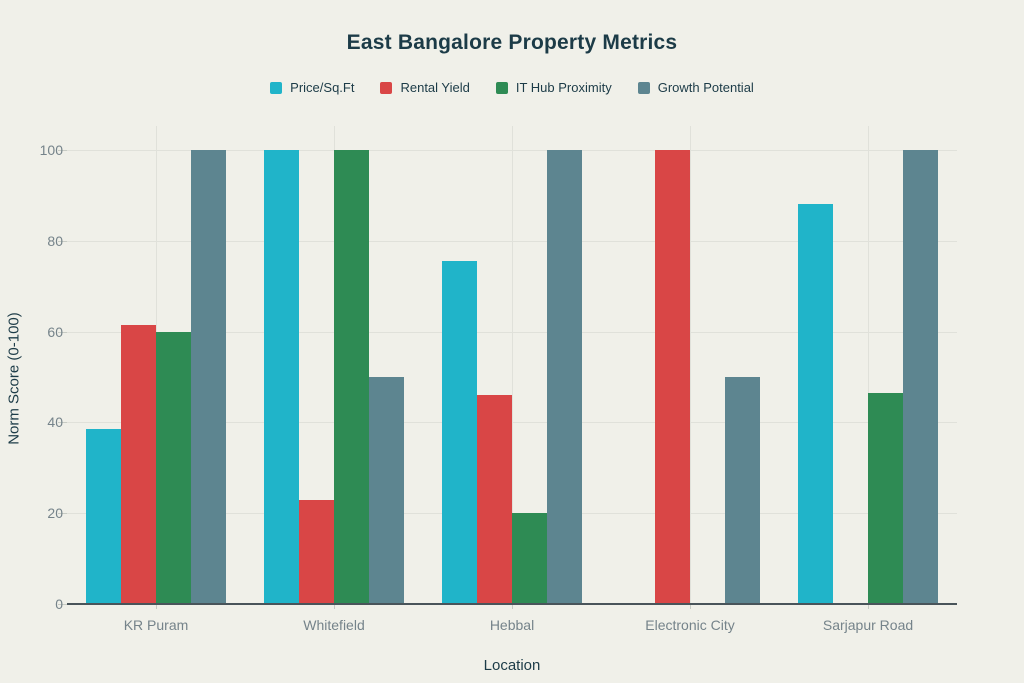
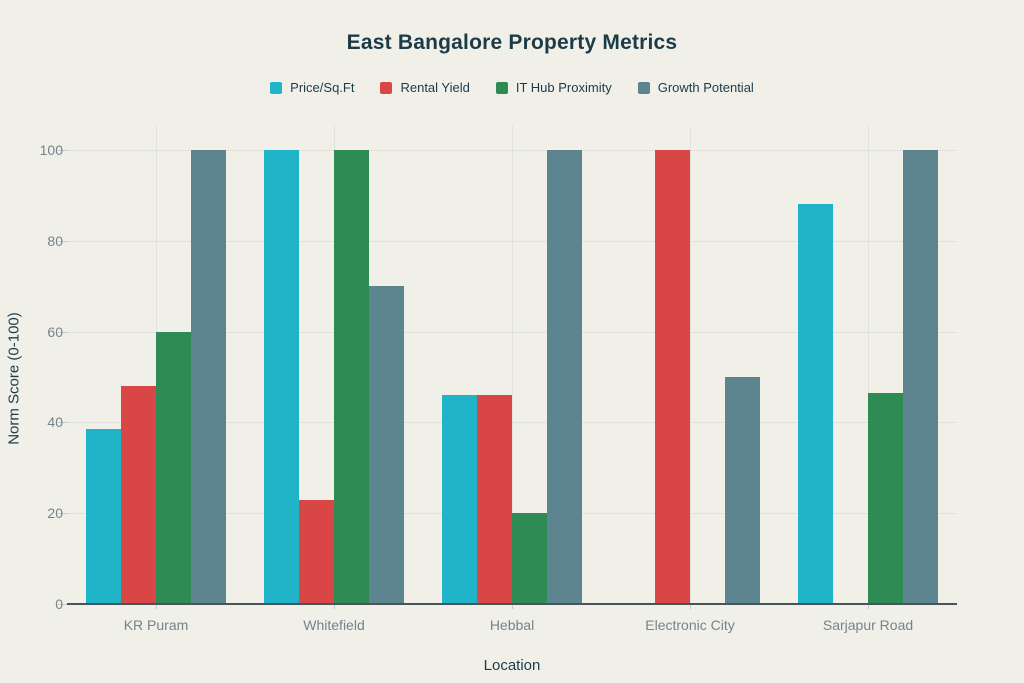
Rental Yield/KR Puram: 62 -> 48
Growth Potential/Whitefield: 50 -> 70
Price/Sq.Ft/Hebbal: 76 -> 46
